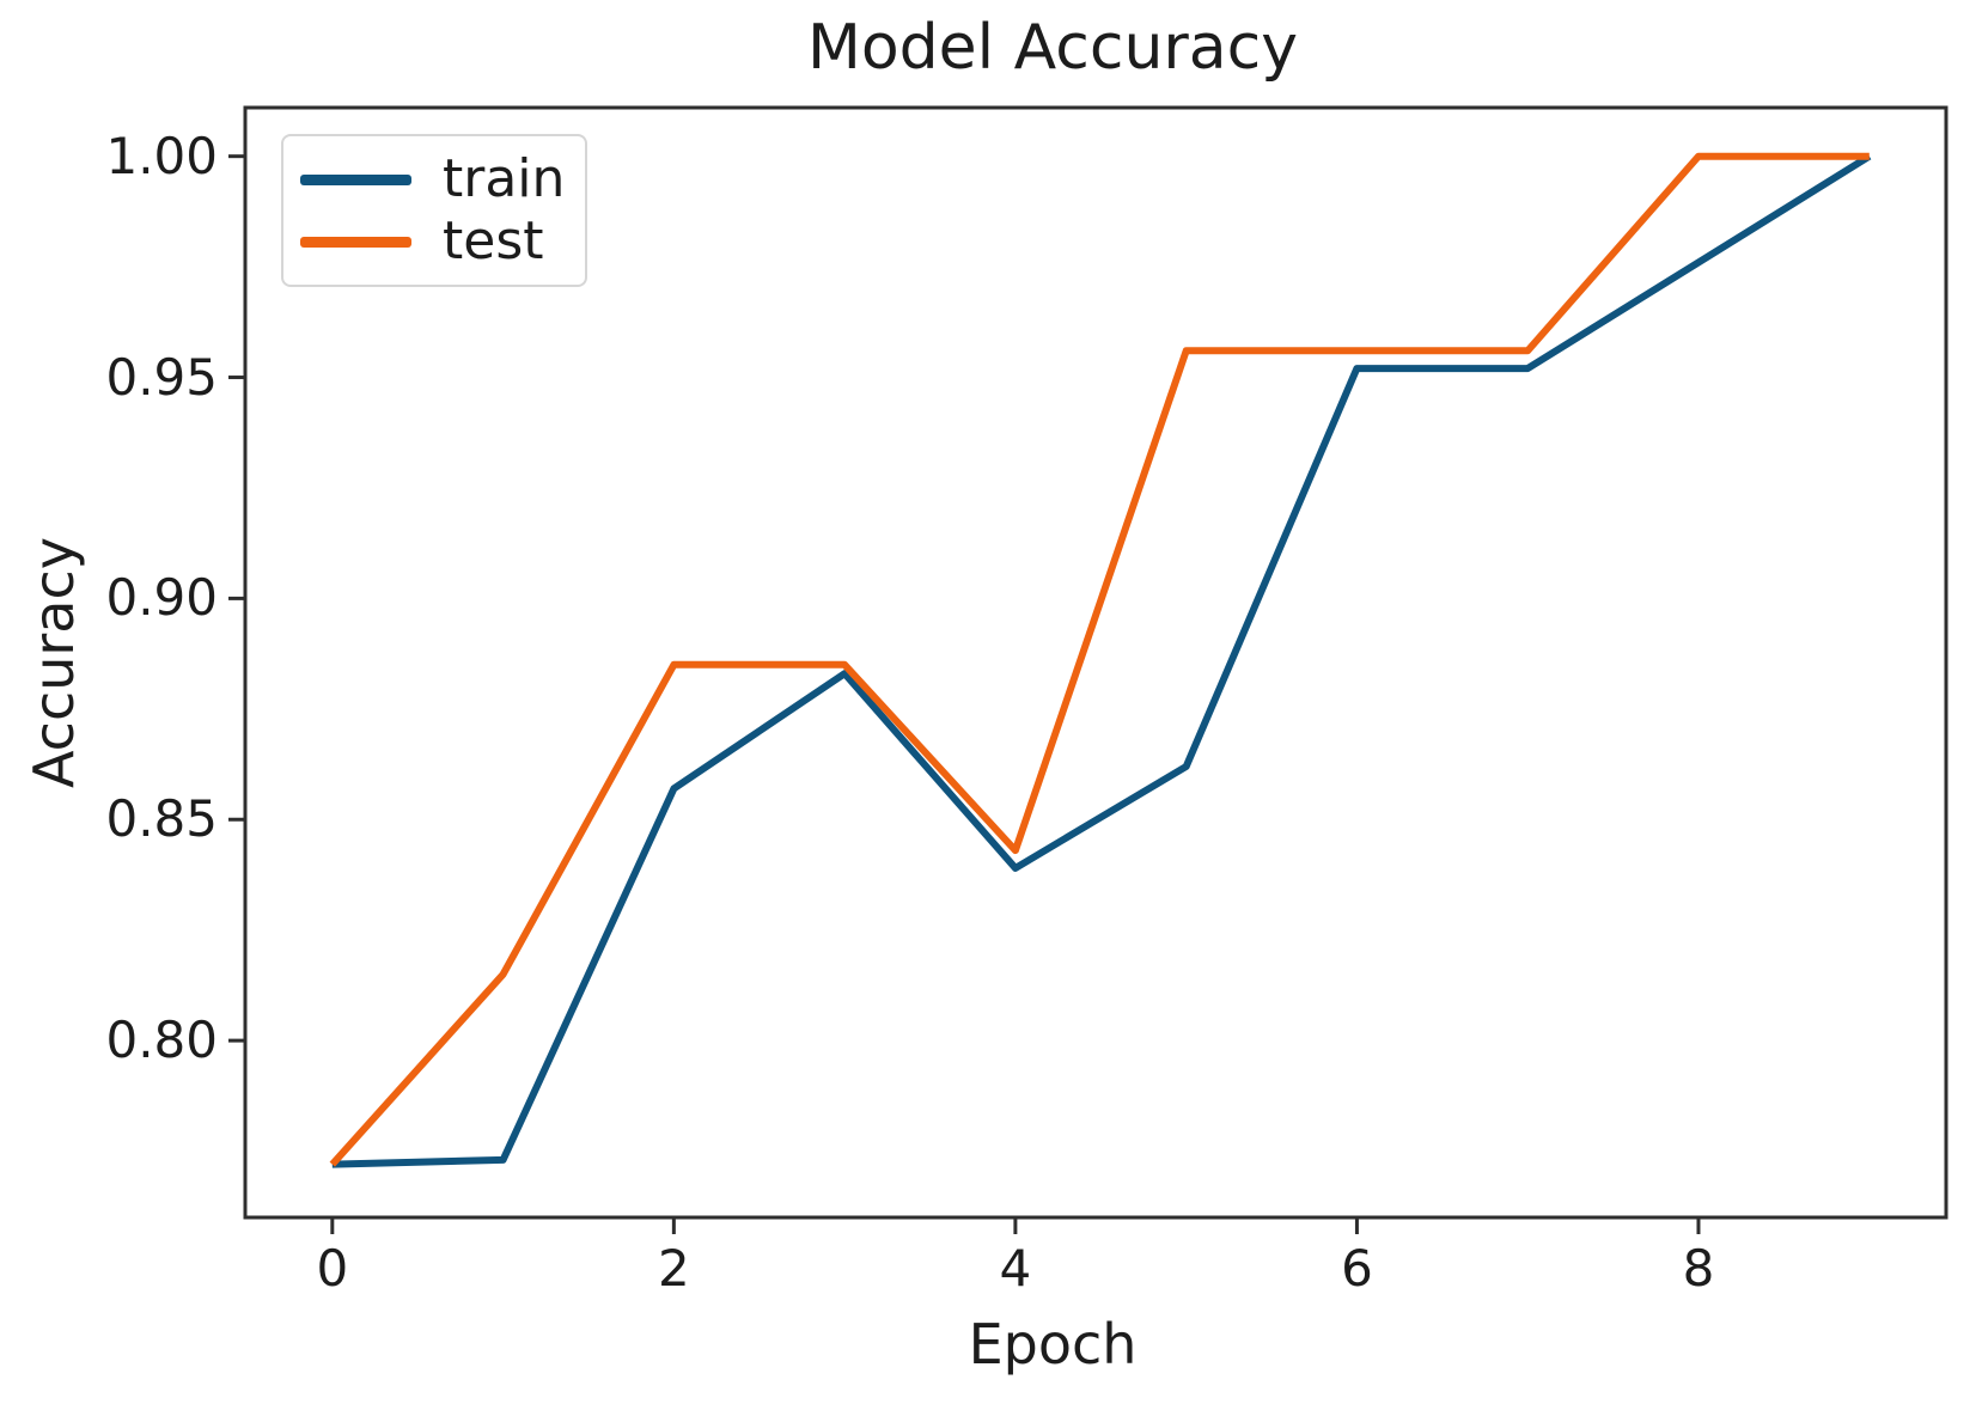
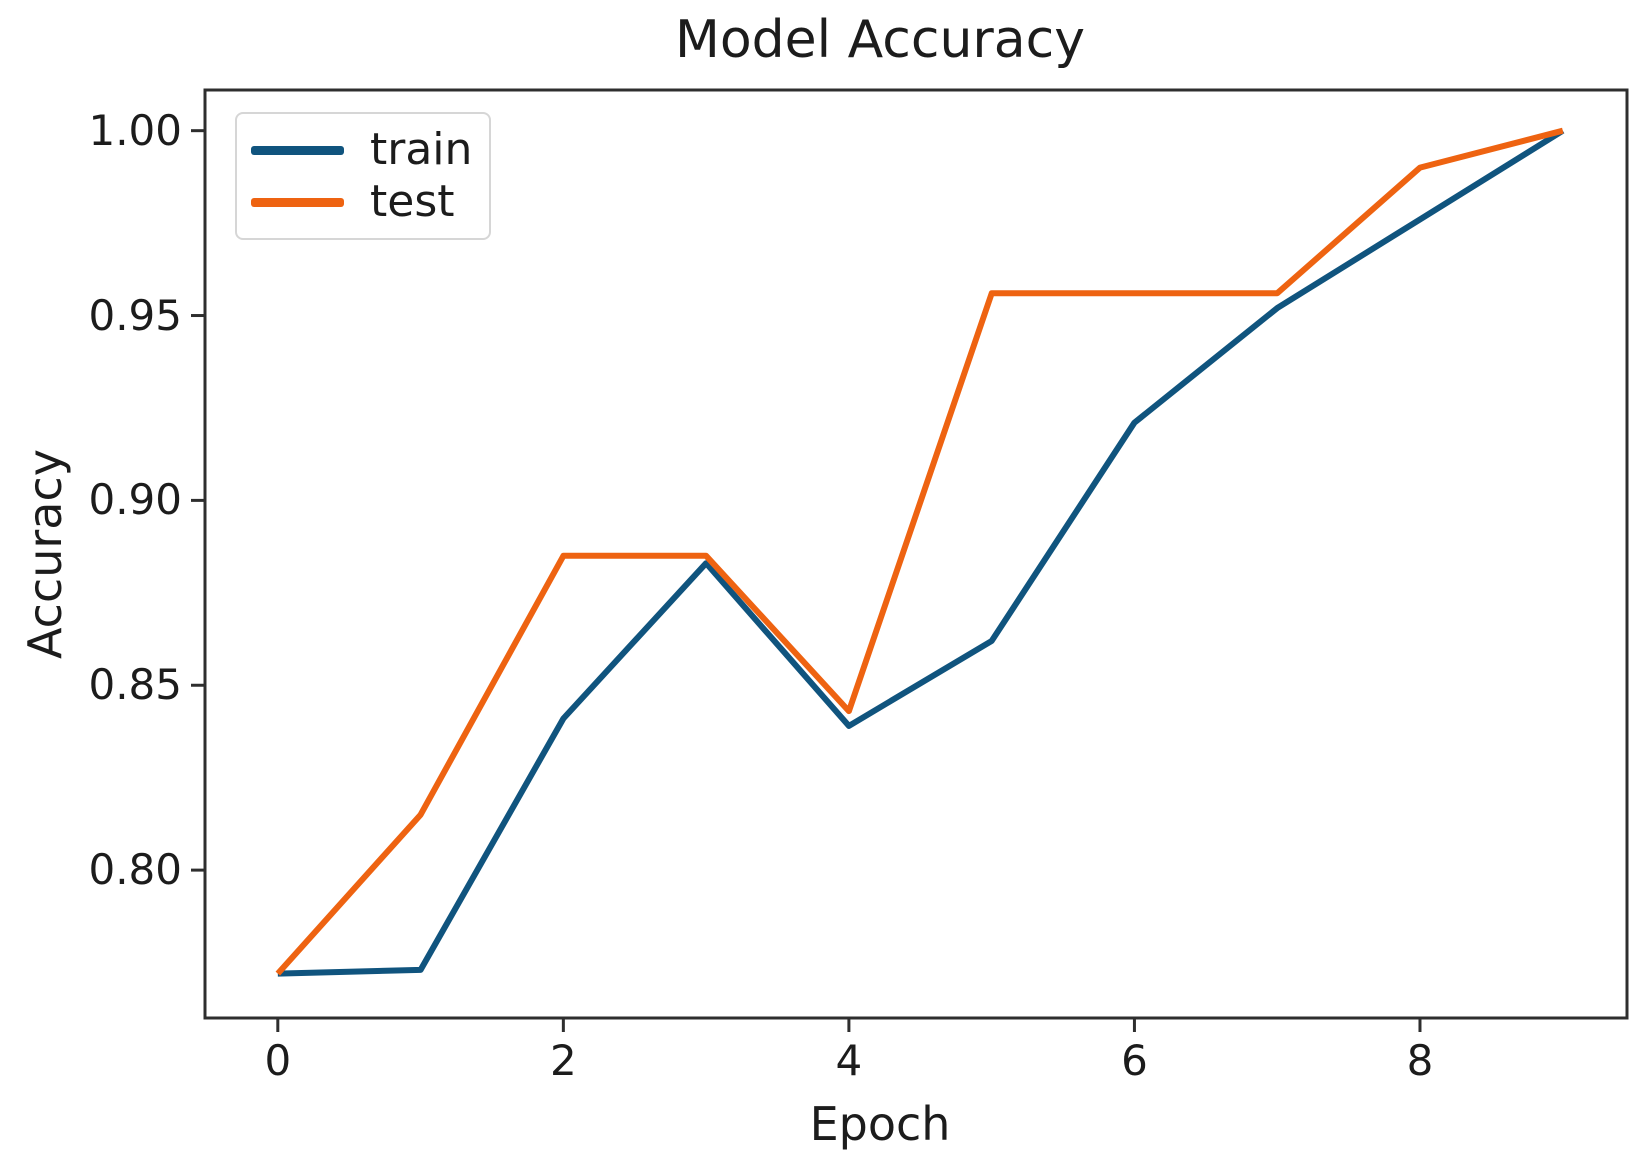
train/2: 0.857 -> 0.841
train/6: 0.952 -> 0.921
test/8: 1.000 -> 0.990
